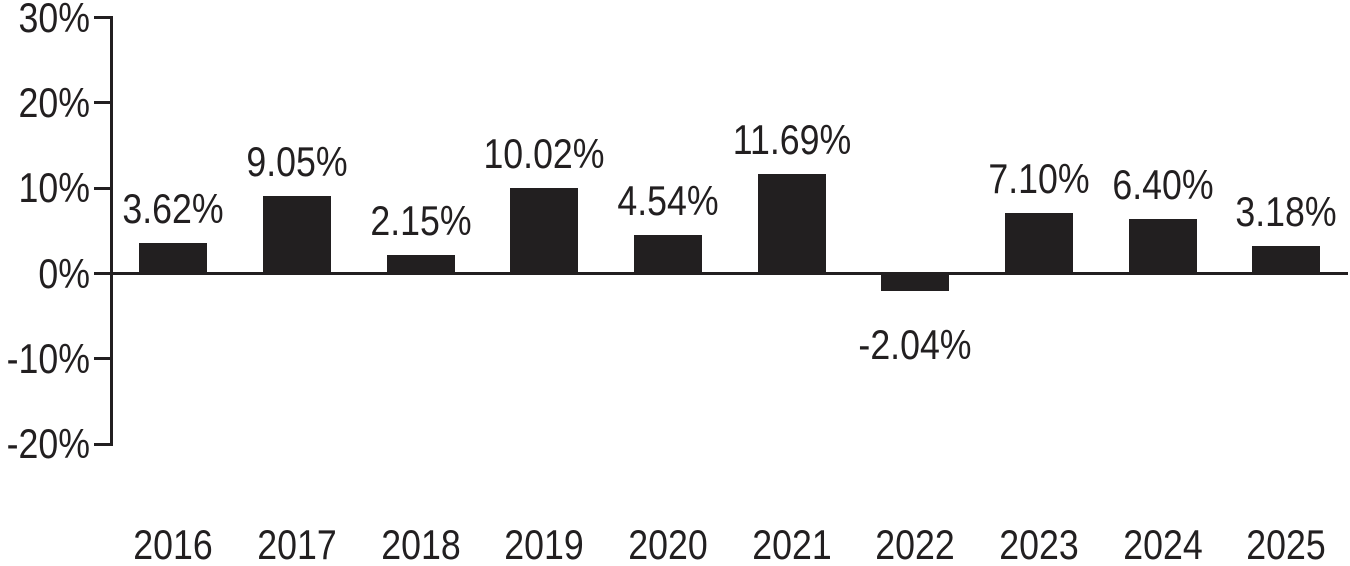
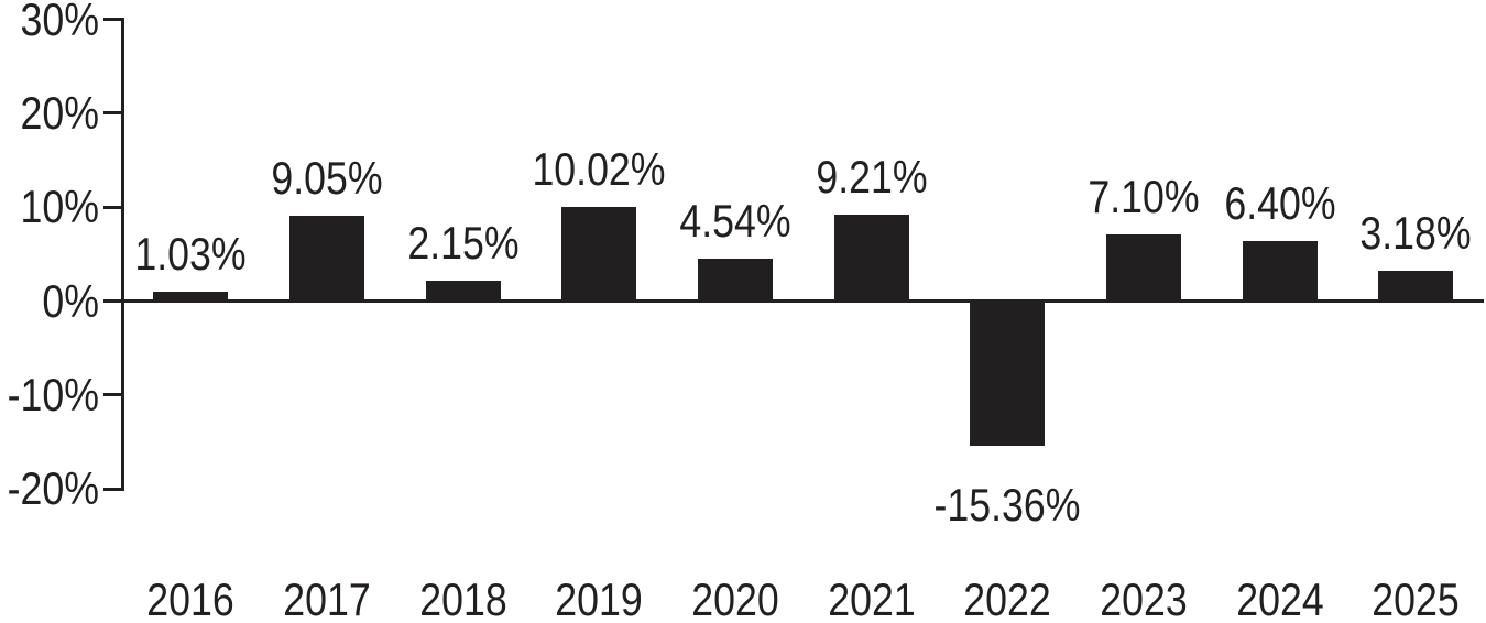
2016: 3.62% -> 1.03%
2021: 11.69% -> 9.21%
2022: -2.04% -> -15.36%
